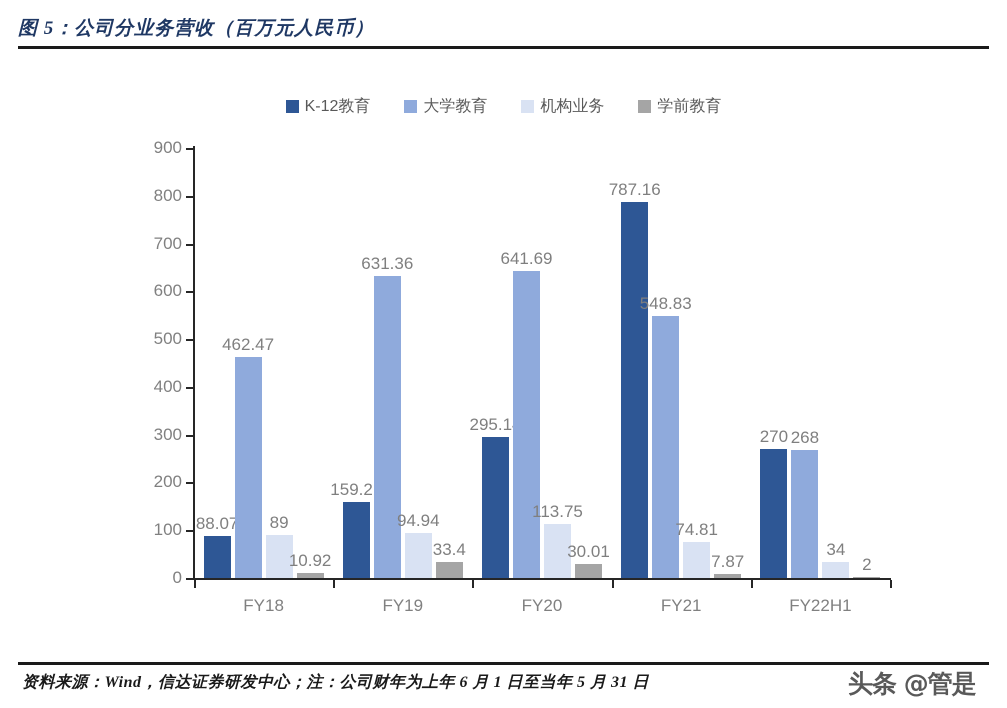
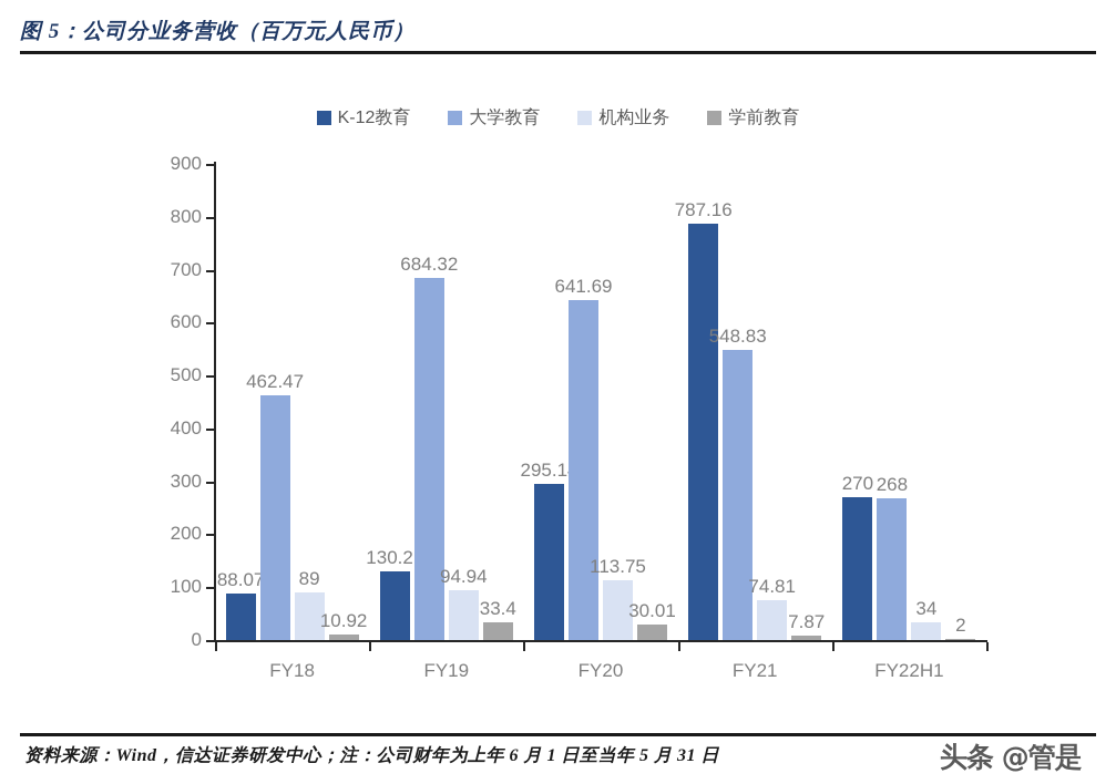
K-12教育/FY19: 159.21 -> 130.21
大学教育/FY19: 631.36 -> 684.32
